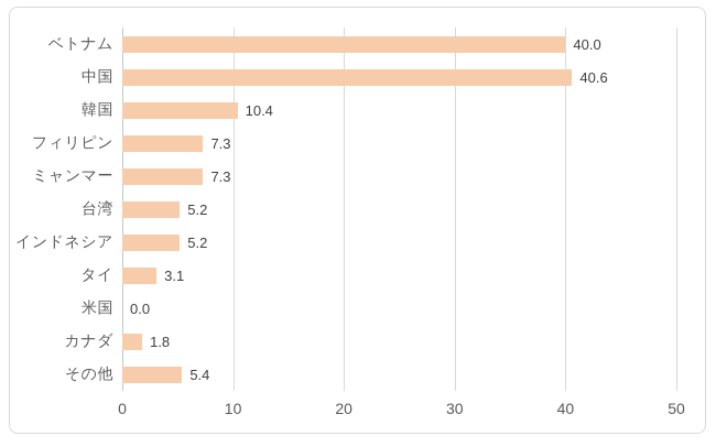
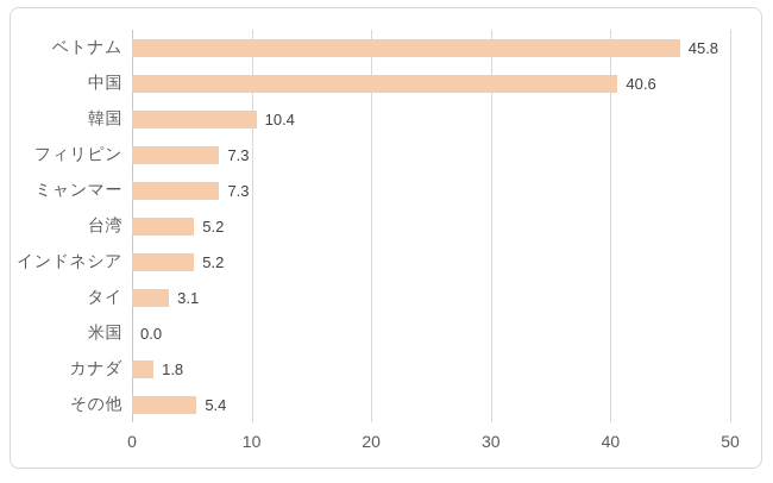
ベトナム: 40.0 -> 45.8
